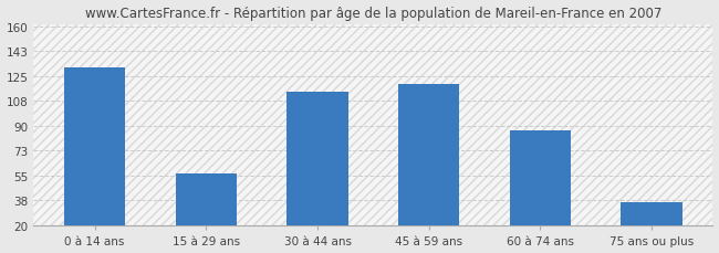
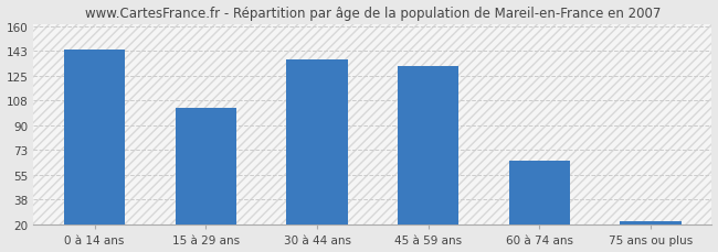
0 à 14 ans: 131 -> 144
15 à 29 ans: 57 -> 103
30 à 44 ans: 114 -> 137
45 à 59 ans: 120 -> 132
60 à 74 ans: 87 -> 65
75 ans ou plus: 37 -> 23
